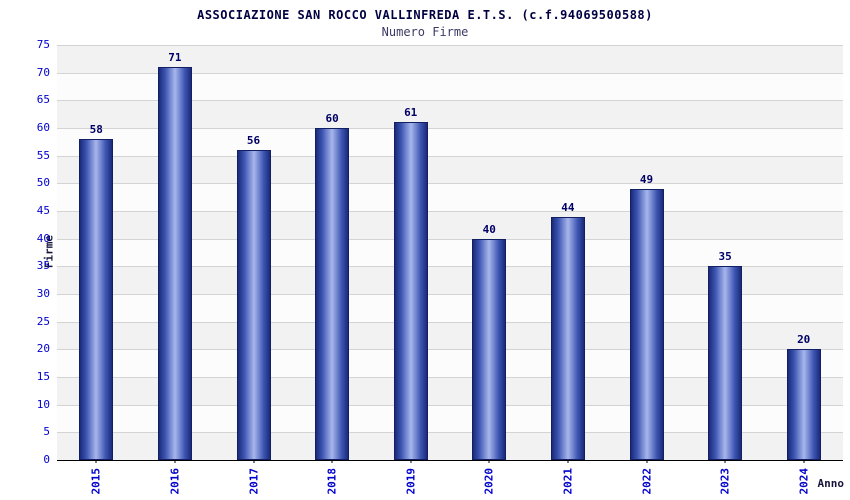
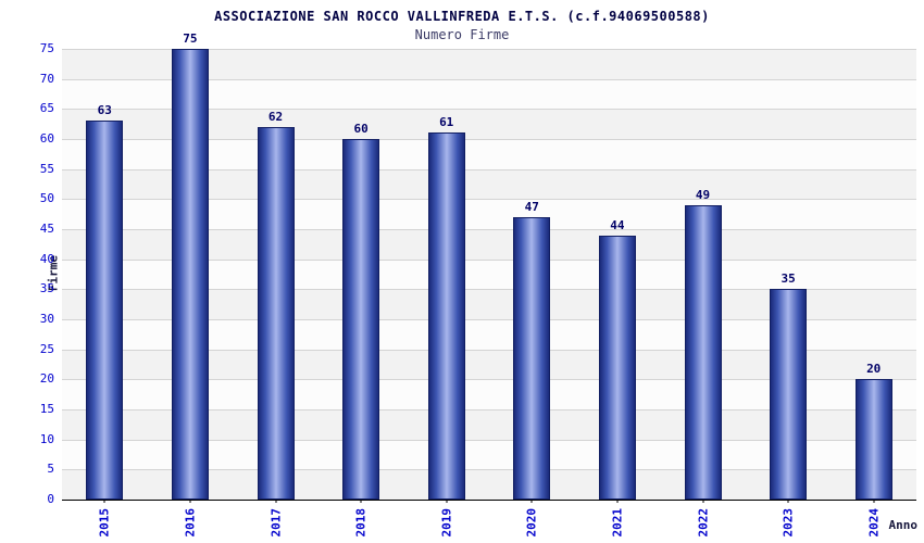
2015: 58 -> 63
2016: 71 -> 75
2017: 56 -> 62
2020: 40 -> 47
